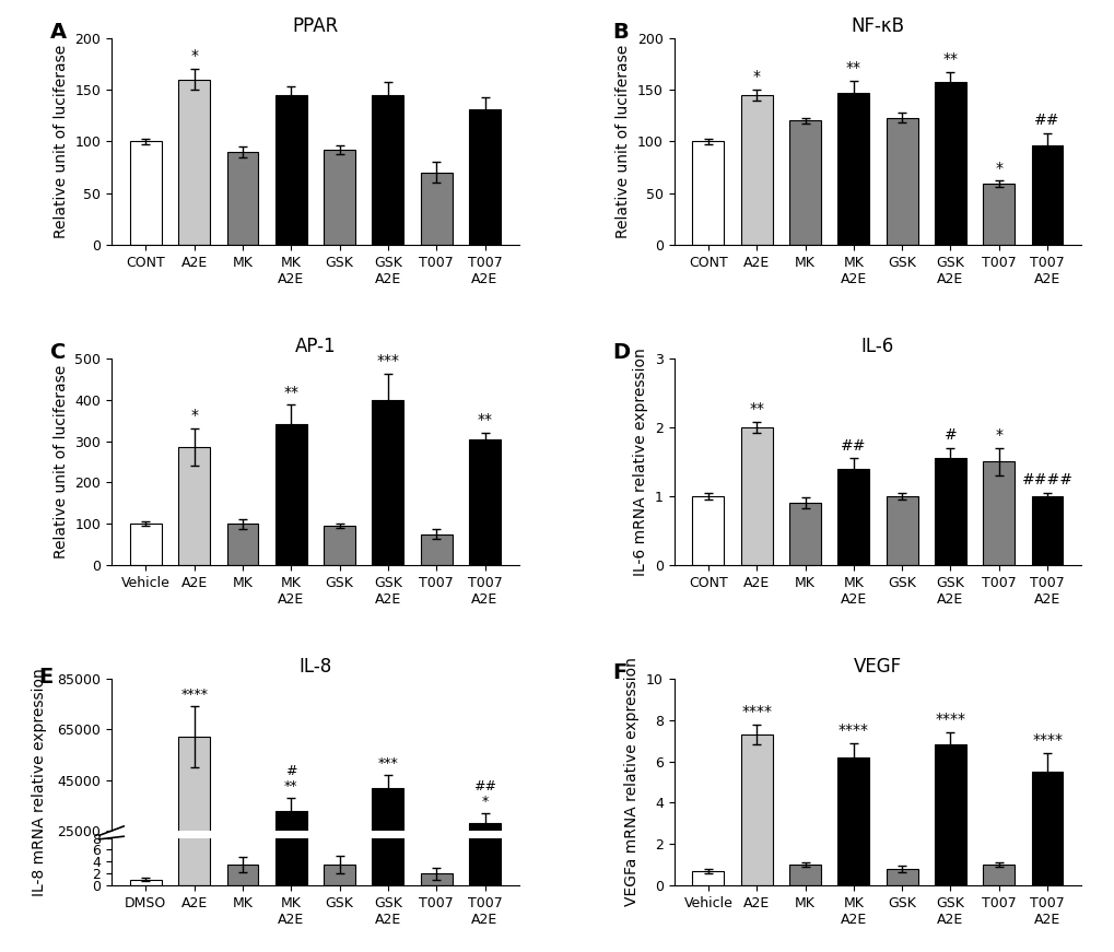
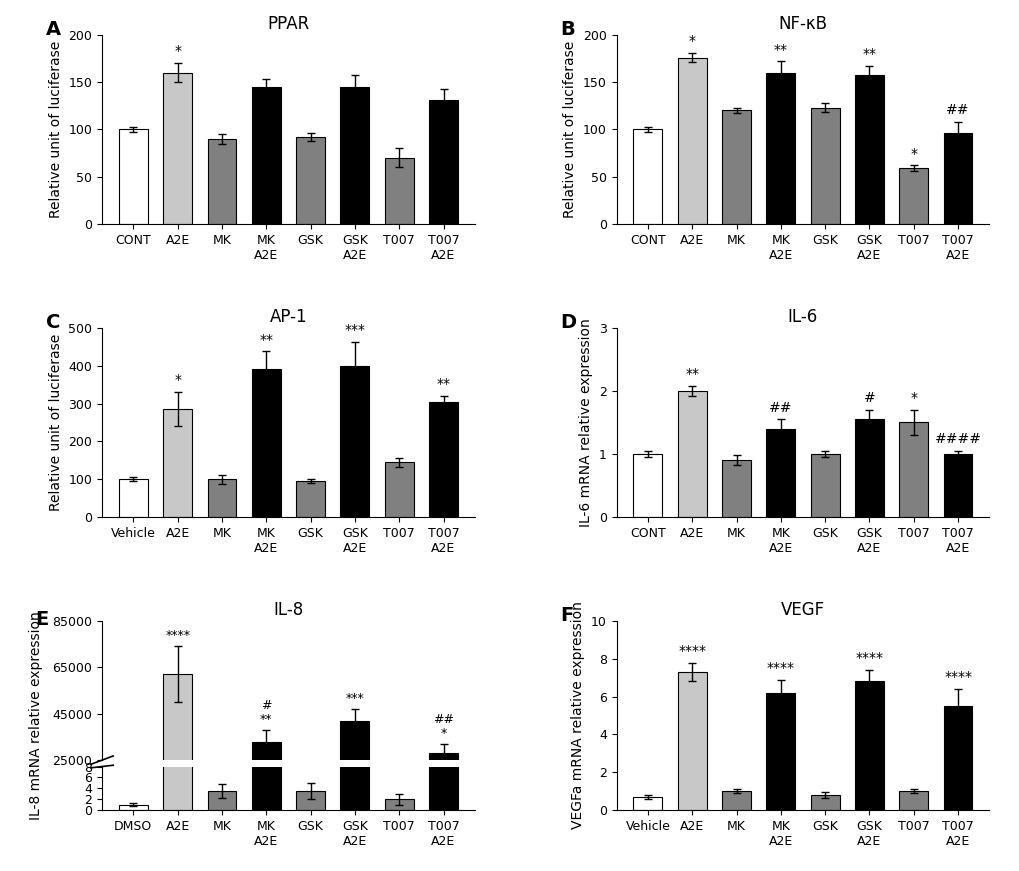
NF-κB/A2E: 145 -> 176
NF-κB/MK A2E: 147 -> 160
AP-1/MK A2E: 340 -> 390
AP-1/T007: 75 -> 145
